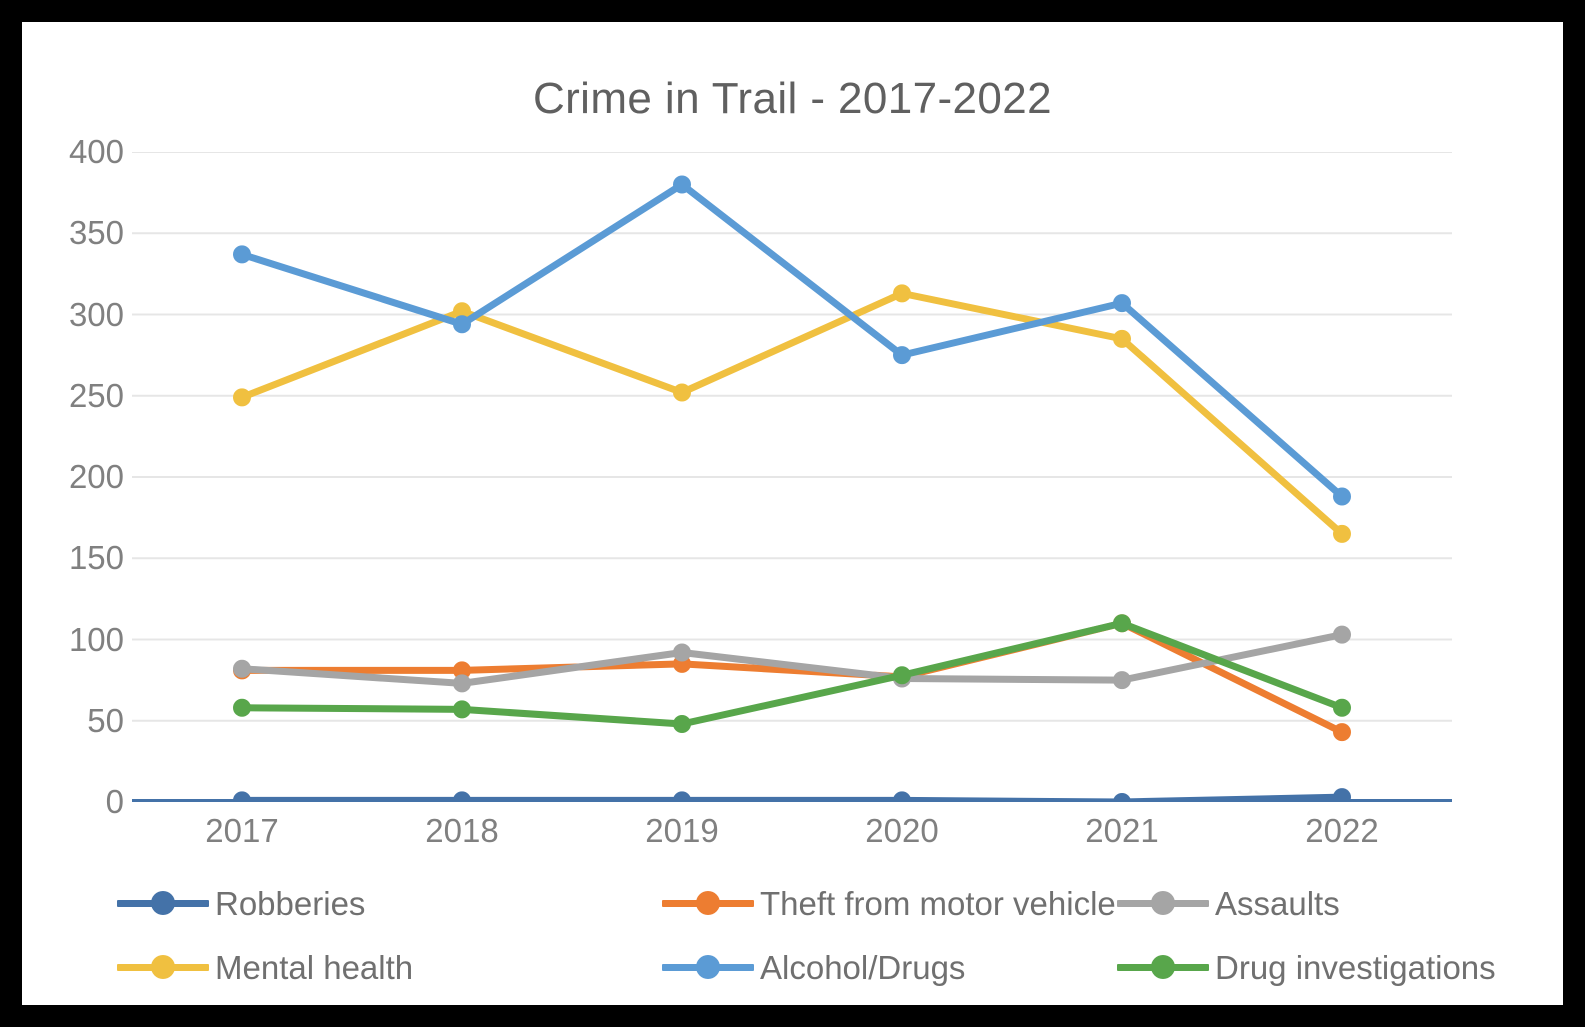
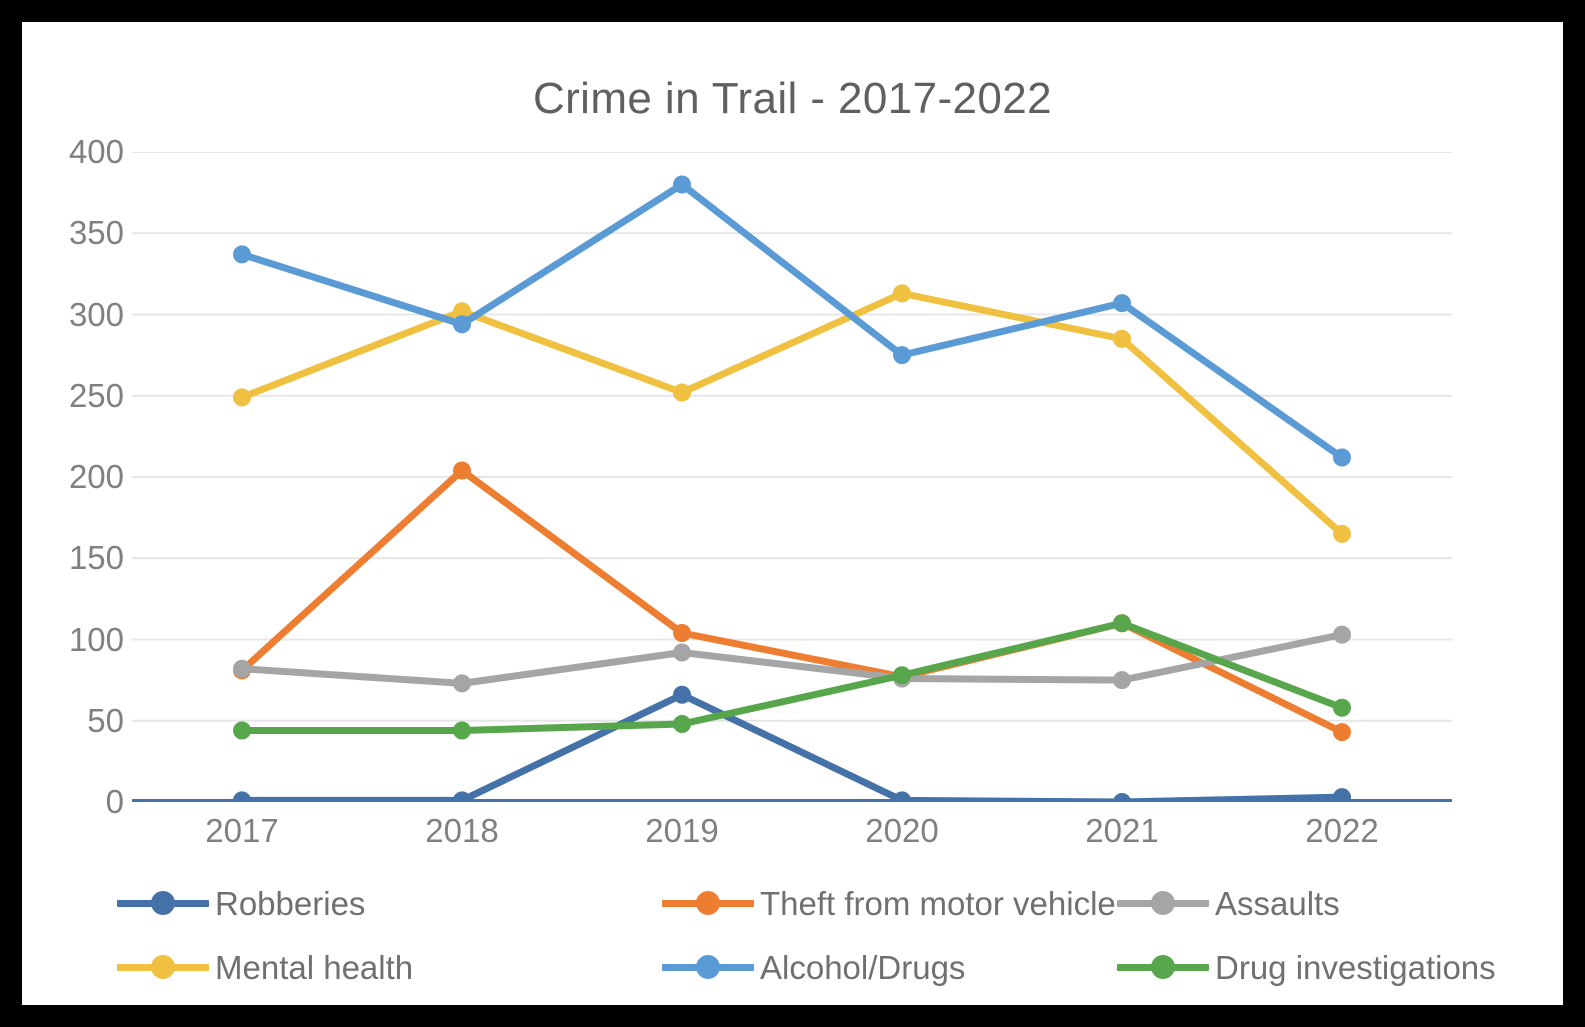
Drug investigations/2017: 58 -> 44
Theft from motor vehicle/2018: 81 -> 204
Drug investigations/2018: 57 -> 44
Robberies/2019: 1 -> 66
Theft from motor vehicle/2019: 85 -> 104
Alcohol/Drugs/2022: 188 -> 212
